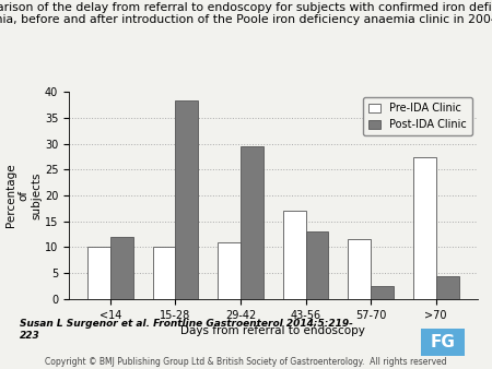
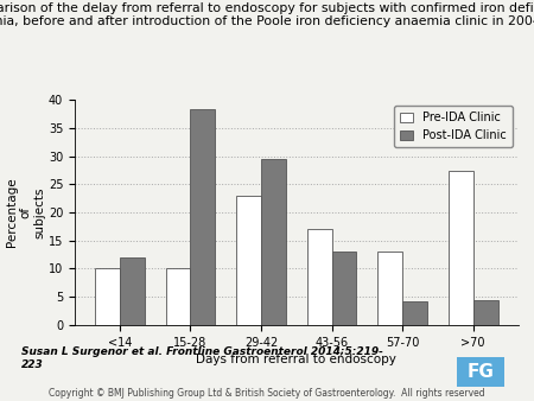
Pre-IDA Clinic/29-42: 11.0 -> 23.0
Pre-IDA Clinic/57-70: 11.5 -> 13.0
Post-IDA Clinic/57-70: 2.5 -> 4.2
